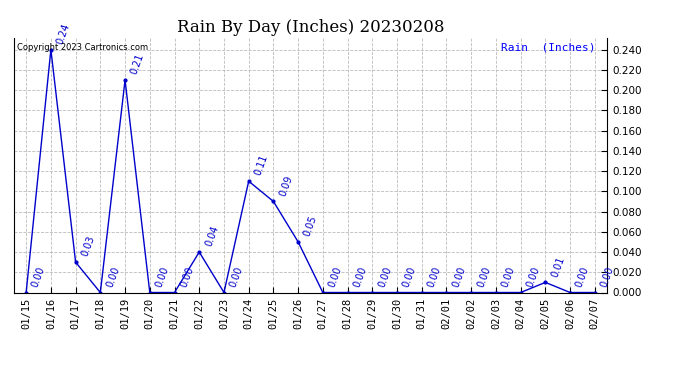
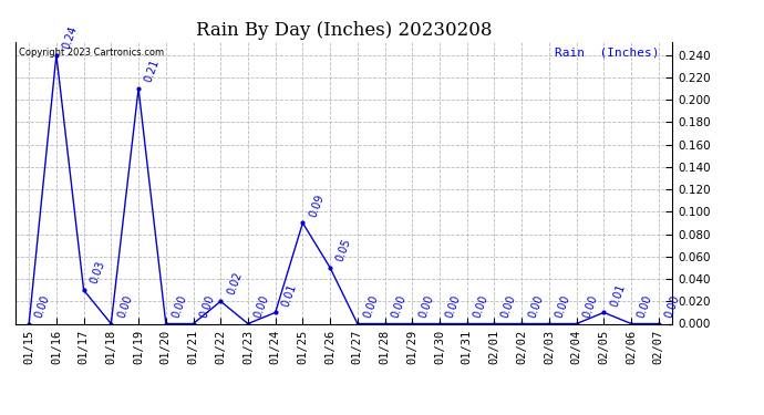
01/22: 0.04 -> 0.02
01/24: 0.11 -> 0.01
